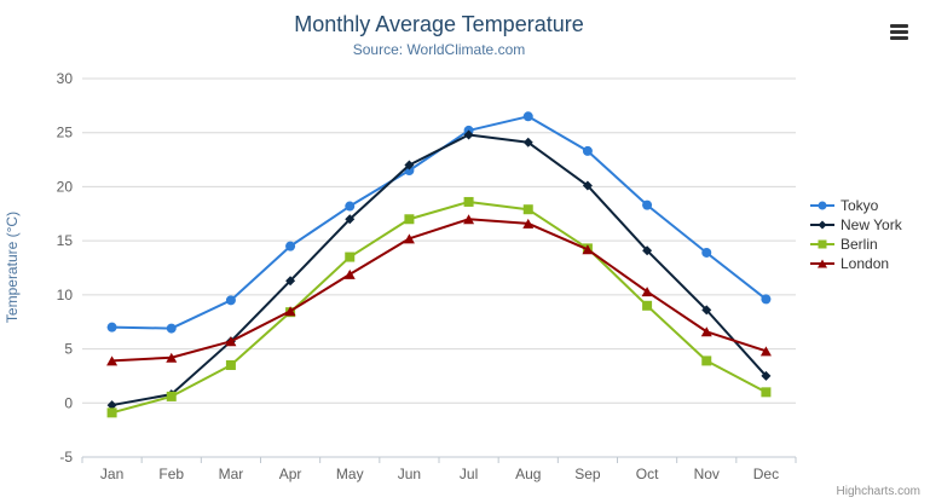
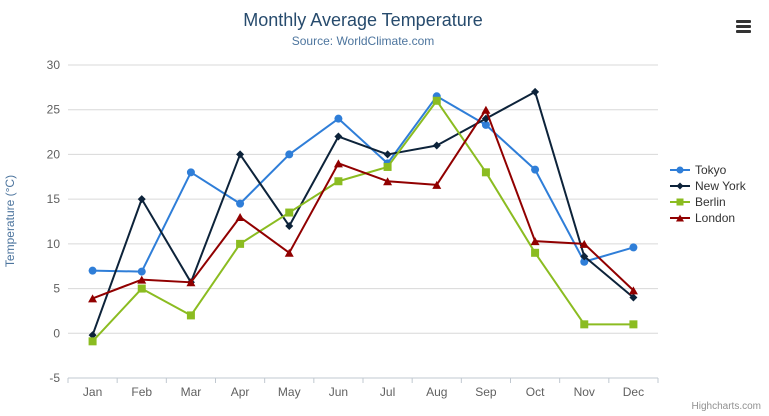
New York/Feb: 1 -> 15
Berlin/Feb: 1 -> 5
London/Feb: 4 -> 6
Tokyo/Mar: 10 -> 18
Berlin/Mar: 4 -> 2
New York/Apr: 11 -> 20
Berlin/Apr: 8 -> 10
London/Apr: 8 -> 13
Tokyo/May: 18 -> 20
New York/May: 17 -> 12
London/May: 12 -> 9
Tokyo/Jun: 22 -> 24
London/Jun: 15 -> 19
Tokyo/Jul: 25 -> 19
New York/Jul: 25 -> 20
New York/Aug: 24 -> 21
Berlin/Aug: 18 -> 26
New York/Sep: 20 -> 24
Berlin/Sep: 14 -> 18
London/Sep: 14 -> 25
New York/Oct: 14 -> 27
Tokyo/Nov: 14 -> 8
Berlin/Nov: 4 -> 1
London/Nov: 7 -> 10
New York/Dec: 2 -> 4
